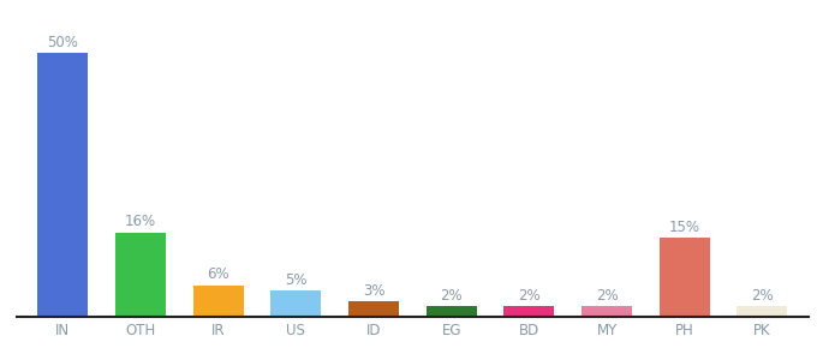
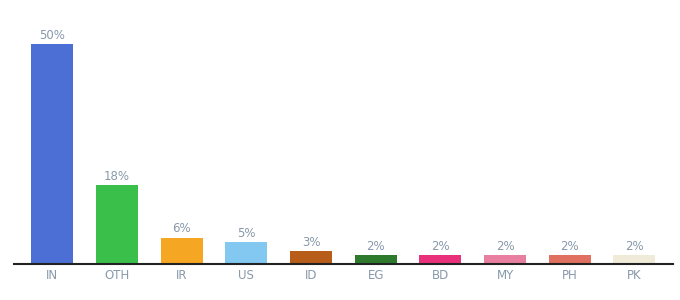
OTH: 16% -> 18%
PH: 15% -> 2%
